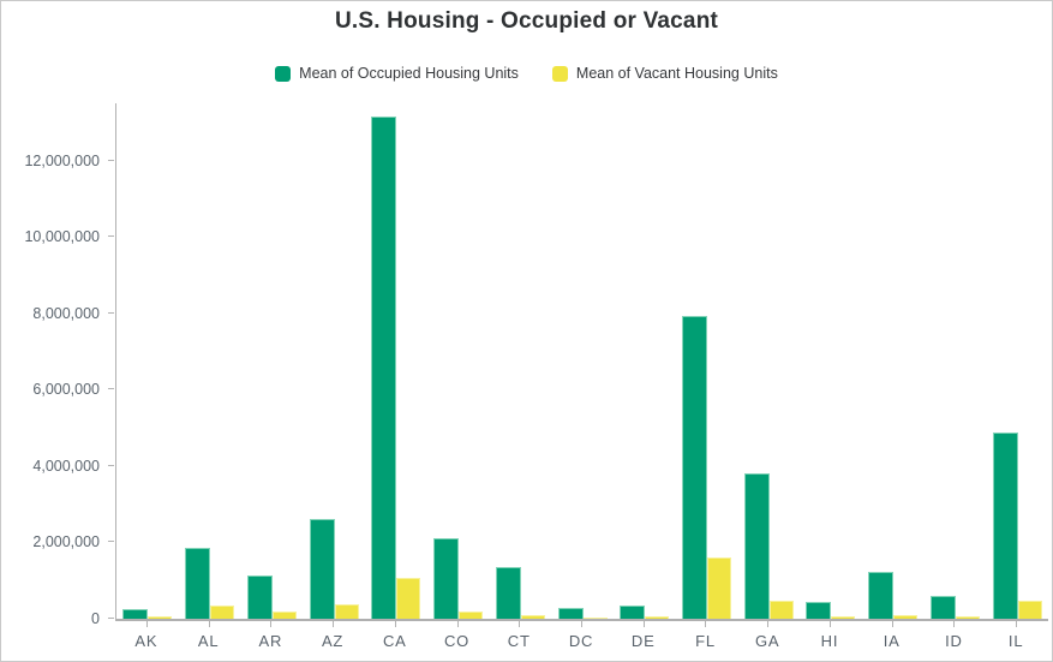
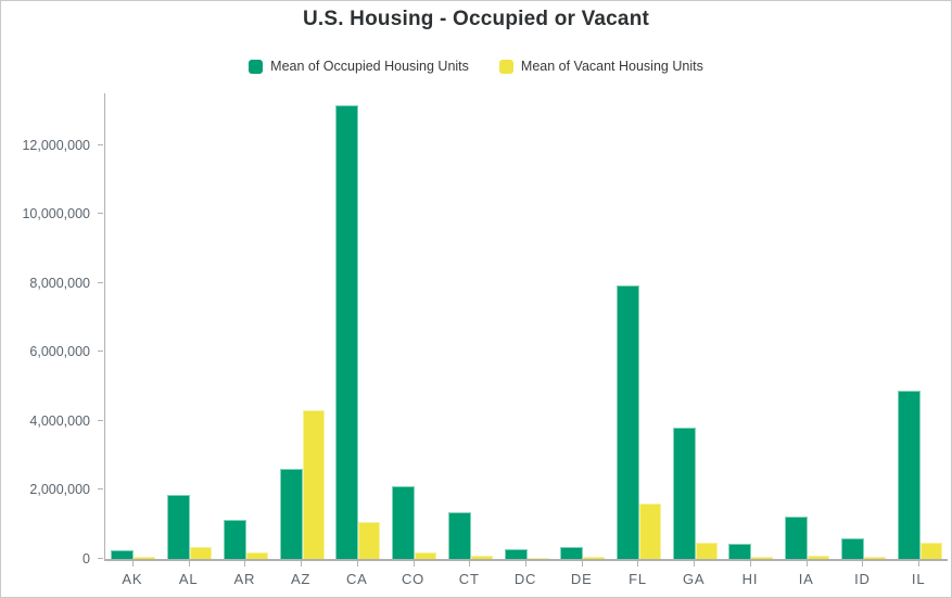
Mean of Vacant Housing Units/AZ: 400000 -> 4300000
